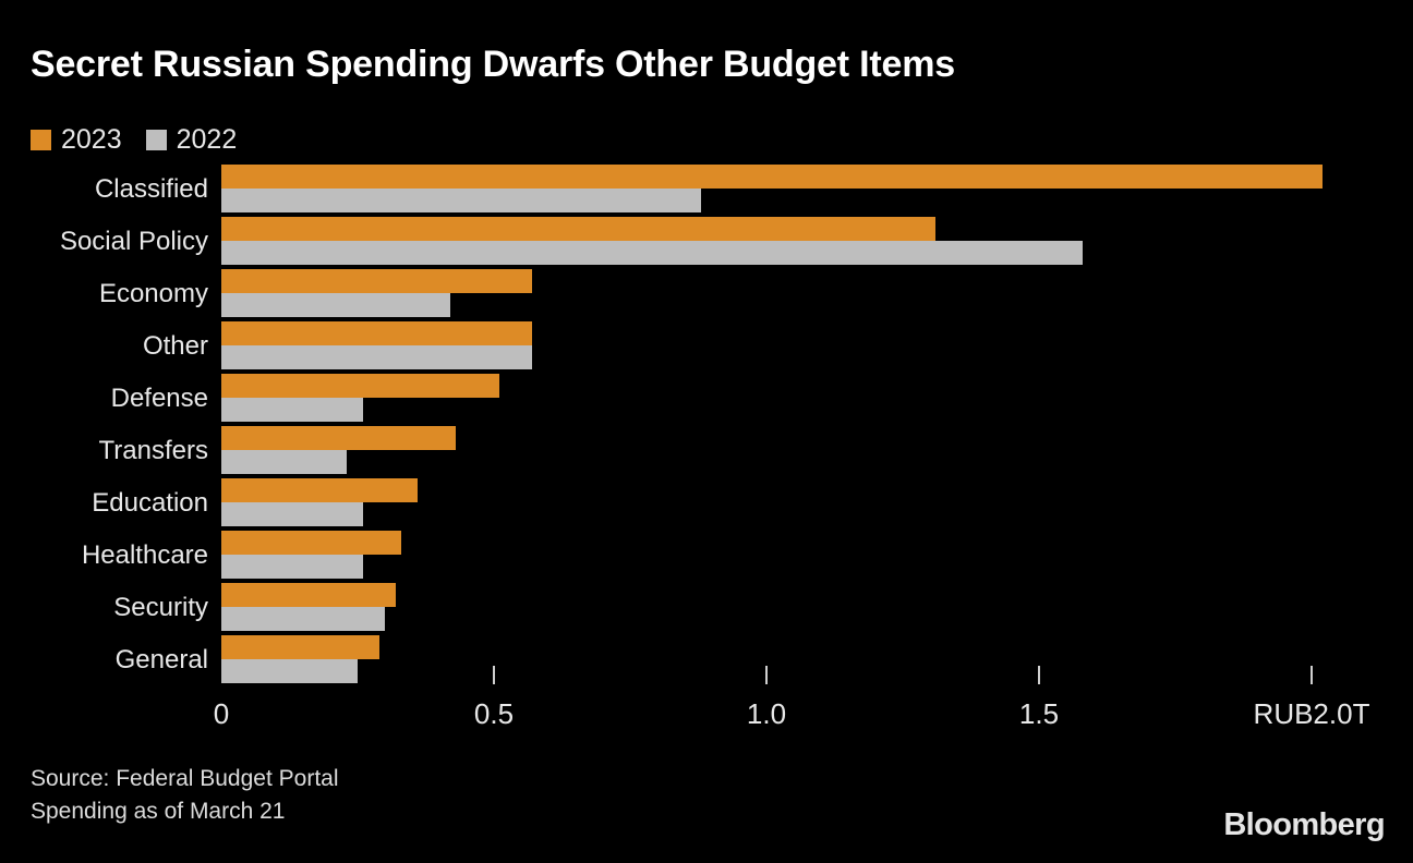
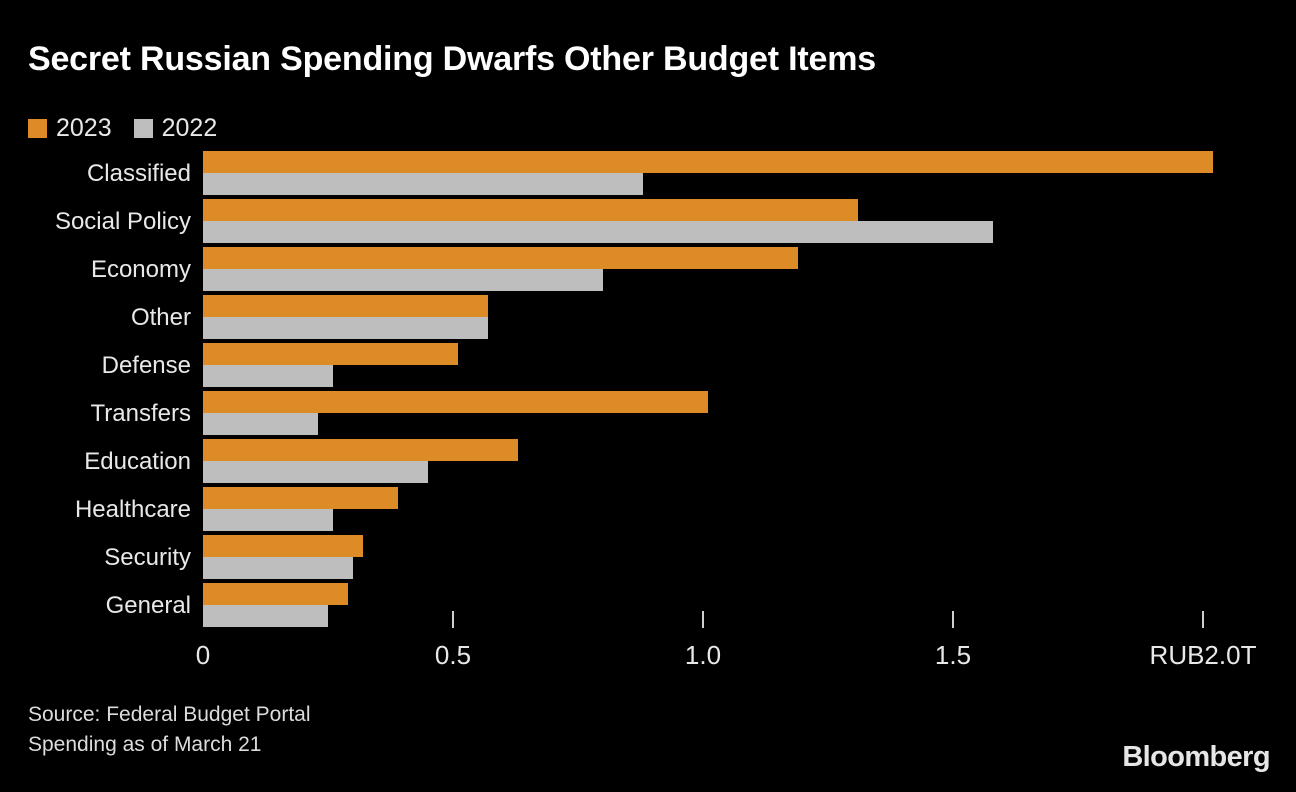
2023/Economy: 0.57 -> 1.19
2022/Economy: 0.42 -> 0.80
2023/Transfers: 0.43 -> 1.01
2023/Education: 0.36 -> 0.63
2022/Education: 0.26 -> 0.45
2023/Healthcare: 0.33 -> 0.39
